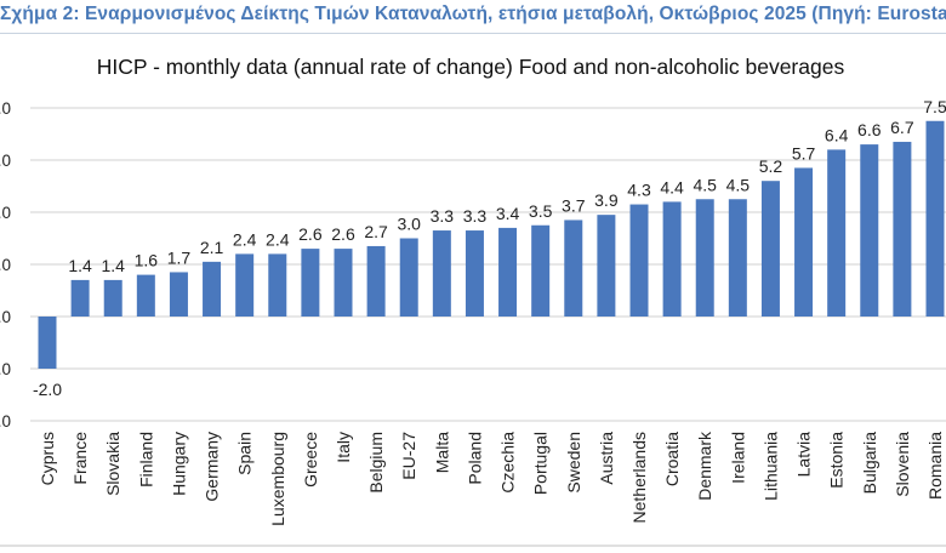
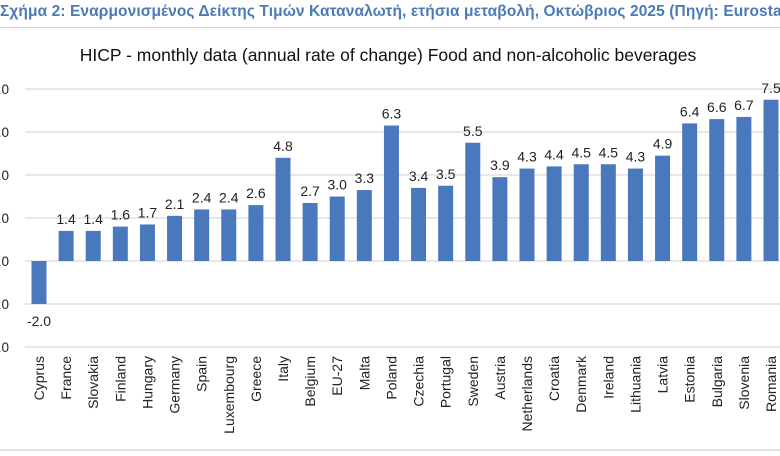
Italy: 2.6 -> 4.8
Poland: 3.3 -> 6.3
Sweden: 3.7 -> 5.5
Lithuania: 5.2 -> 4.3
Latvia: 5.7 -> 4.9
